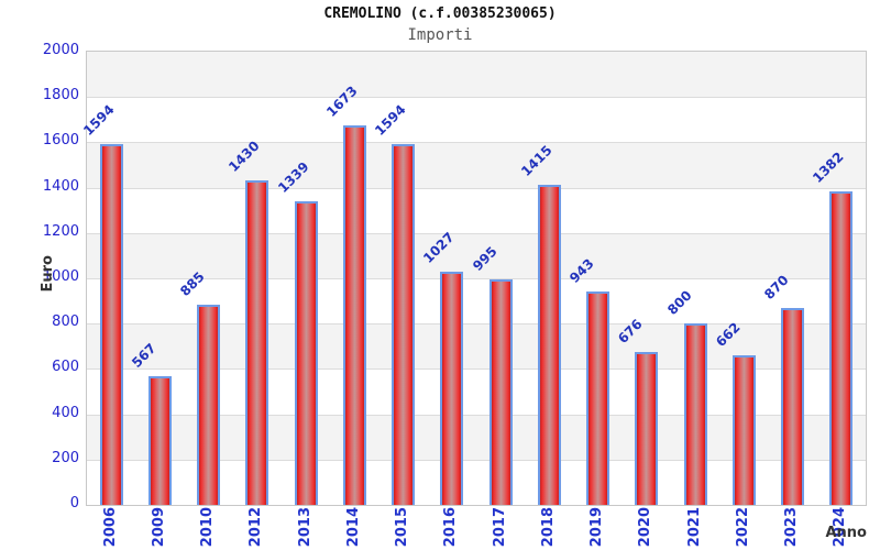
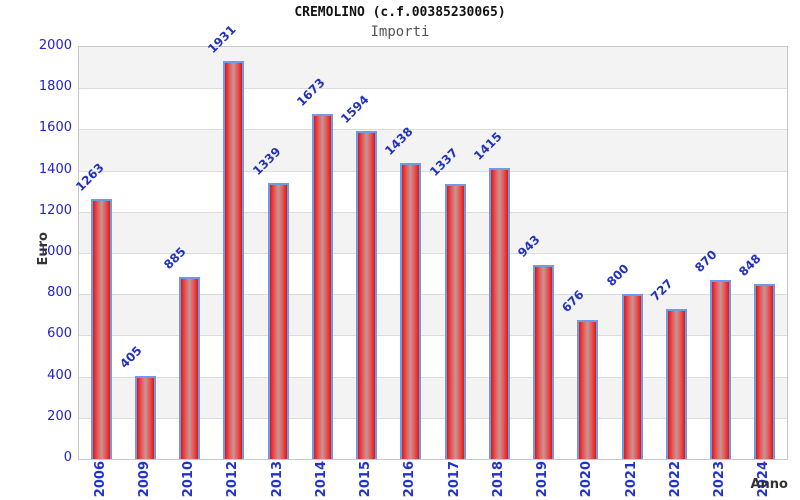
2006: 1594 -> 1263
2009: 567 -> 405
2012: 1430 -> 1931
2016: 1027 -> 1438
2017: 995 -> 1337
2022: 662 -> 727
2024: 1382 -> 848
